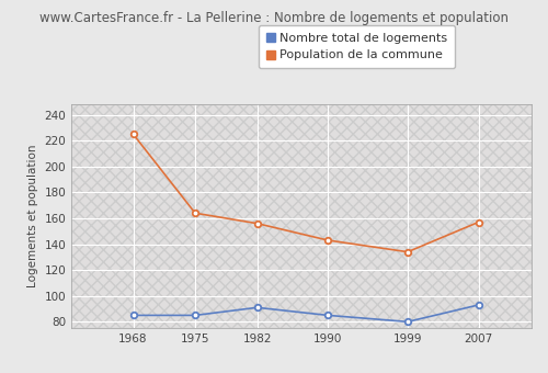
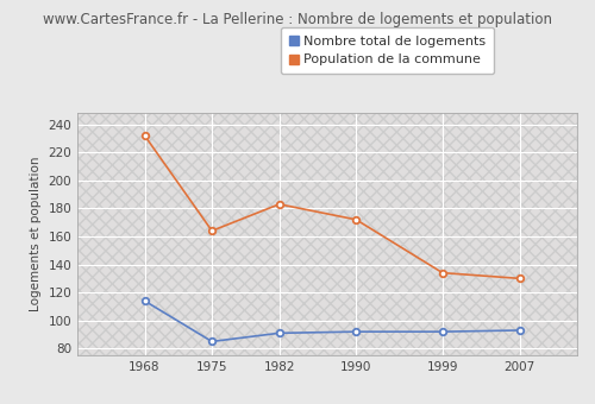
Nombre total de logements/1968: 85 -> 114
Population de la commune/1968: 225 -> 232
Population de la commune/1982: 156 -> 183
Nombre total de logements/1990: 85 -> 92
Population de la commune/1990: 143 -> 172
Nombre total de logements/1999: 80 -> 92
Population de la commune/2007: 157 -> 130
